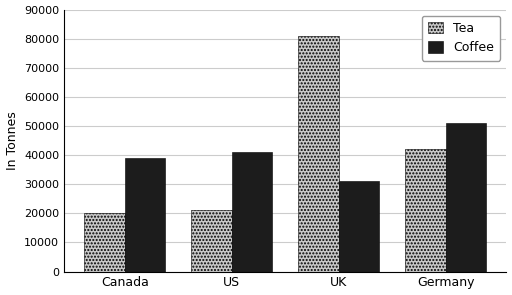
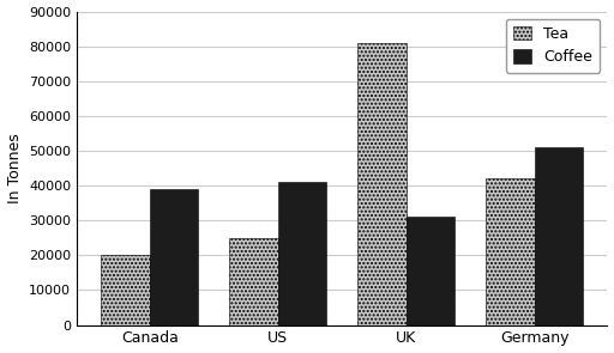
Tea/US: 21000 -> 25000
